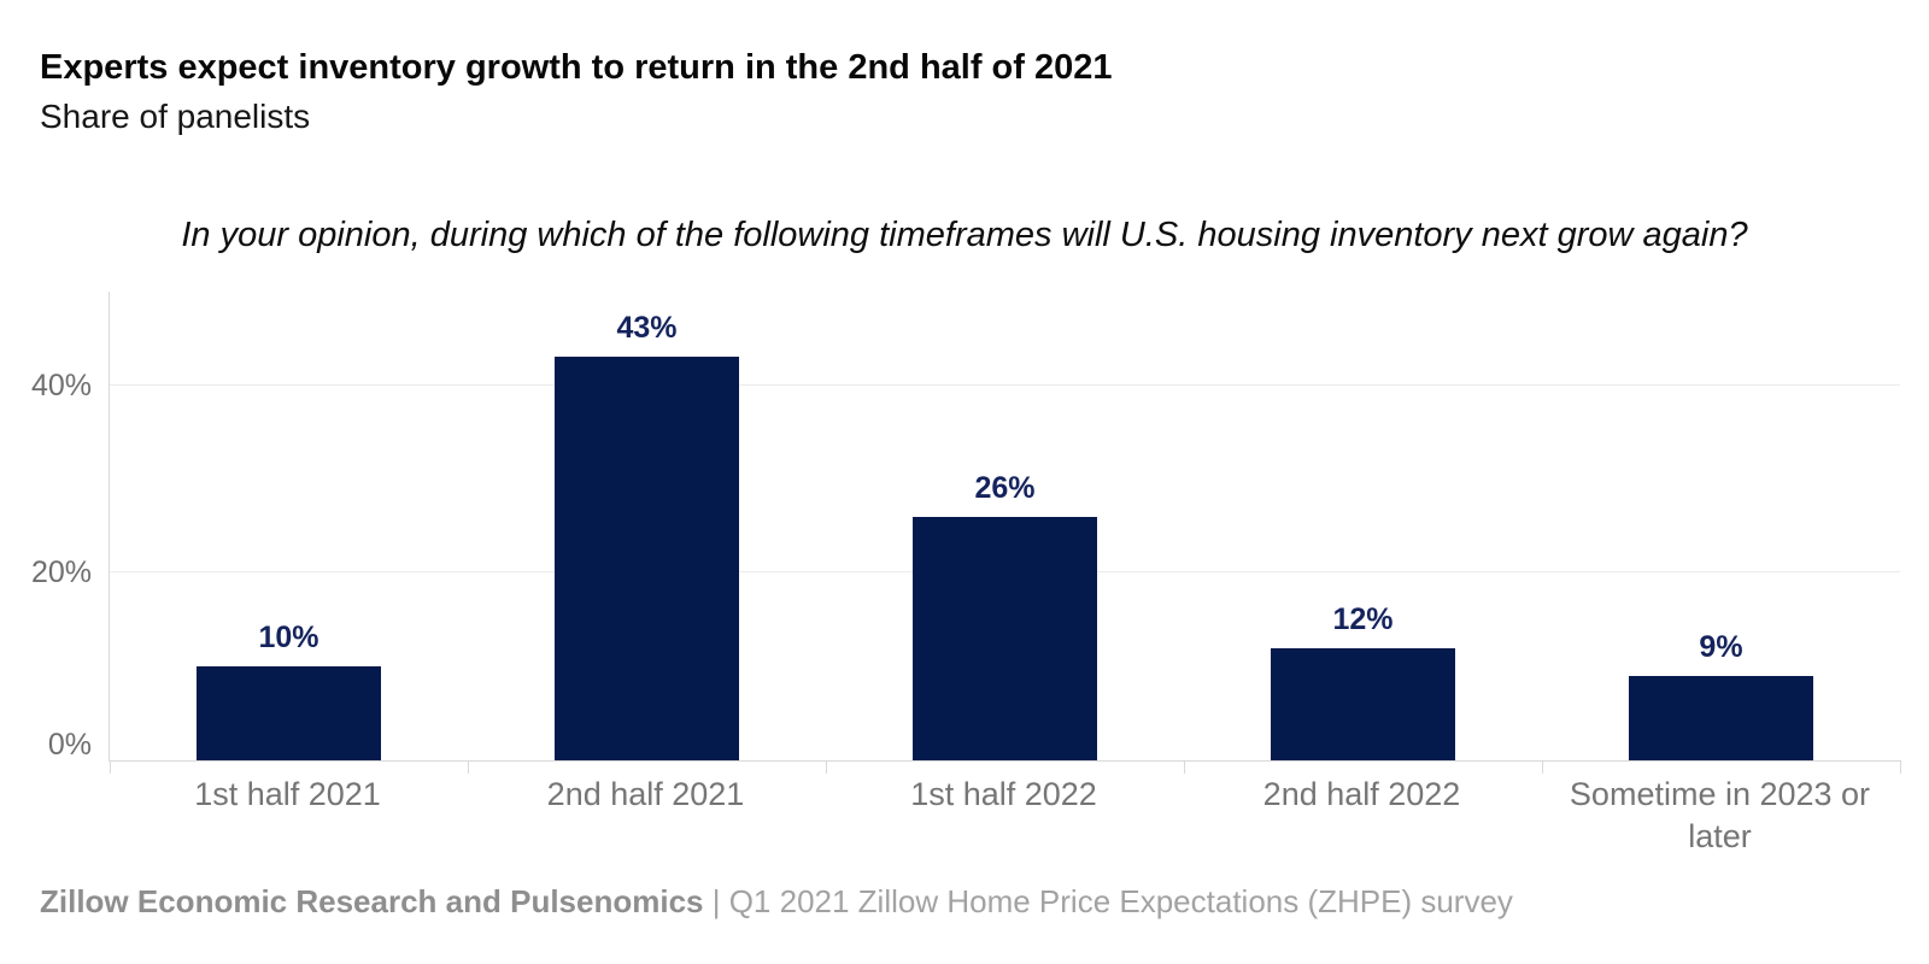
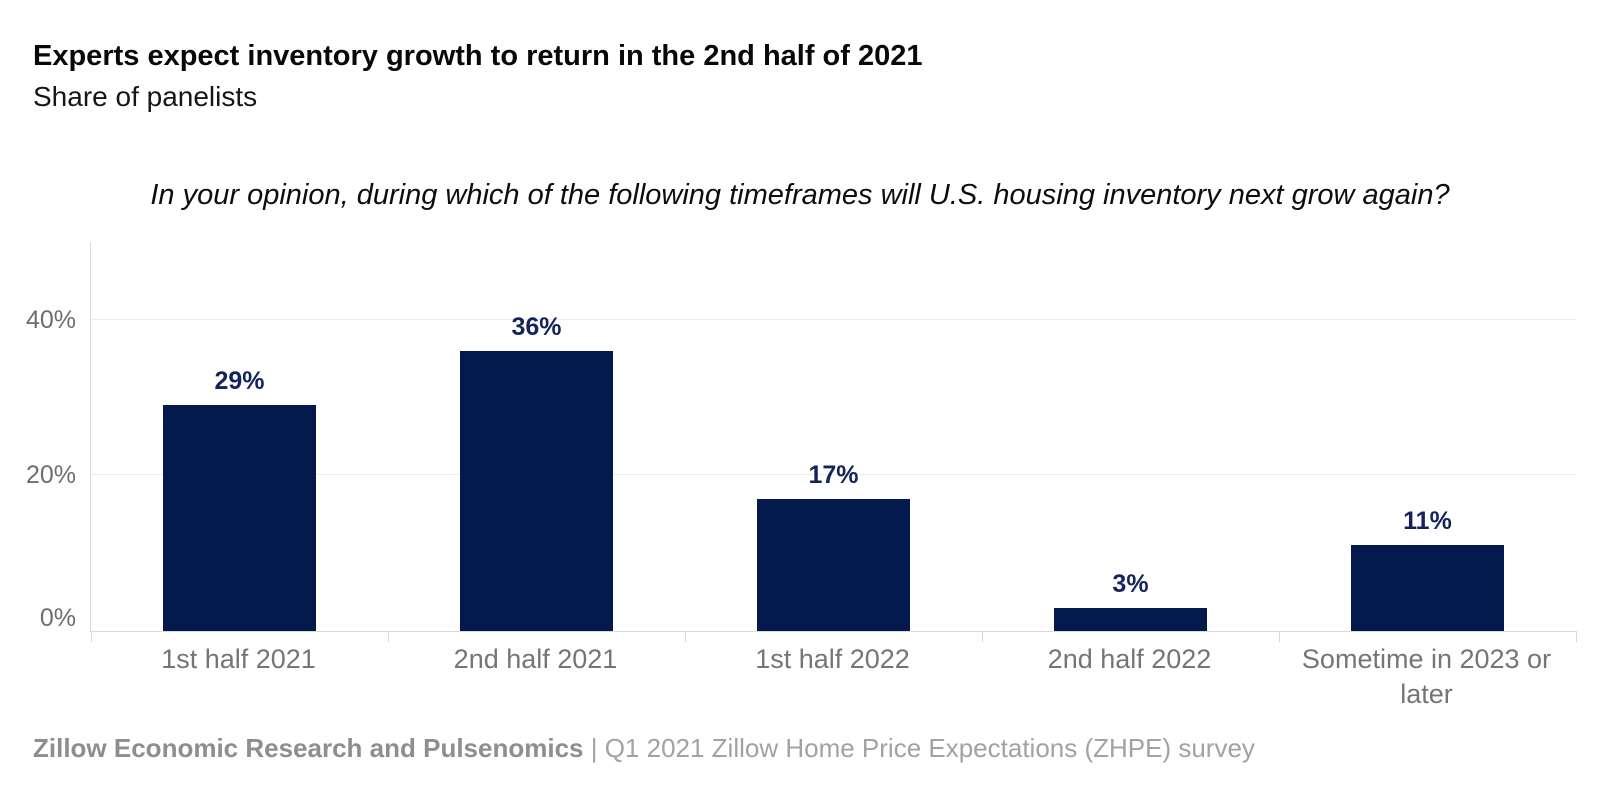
1st half 2021: 10% -> 29%
2nd half 2021: 43% -> 36%
1st half 2022: 26% -> 17%
2nd half 2022: 12% -> 3%
Sometime in 2023 or later: 9% -> 11%
